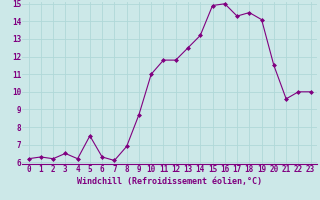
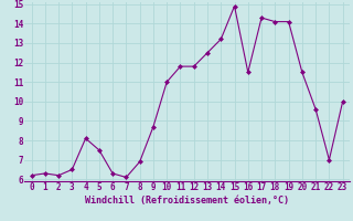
4: 6.2 -> 8.1
16: 15.0 -> 11.5
18: 14.5 -> 14.1
22: 10.0 -> 7.0
